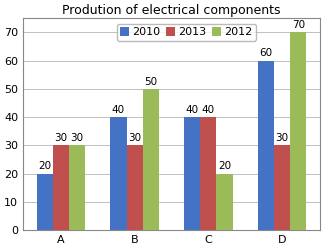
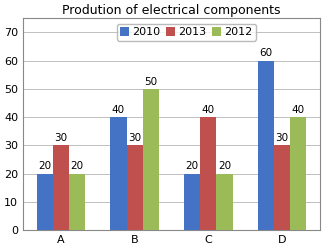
2012/A: 30 -> 20
2010/C: 40 -> 20
2012/D: 70 -> 40
